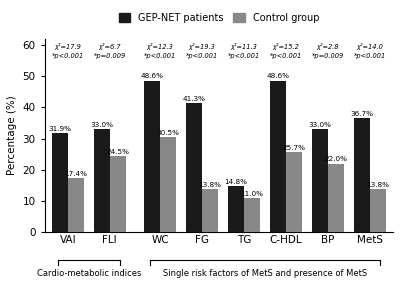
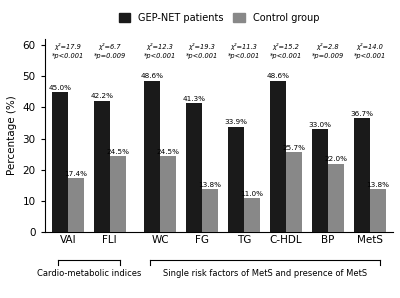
GEP-NET patients/VAI: 31.9% -> 45.0%
GEP-NET patients/FLI: 33.0% -> 42.2%
Control group/WC: 30.5% -> 24.5%
GEP-NET patients/TG: 14.8% -> 33.9%
